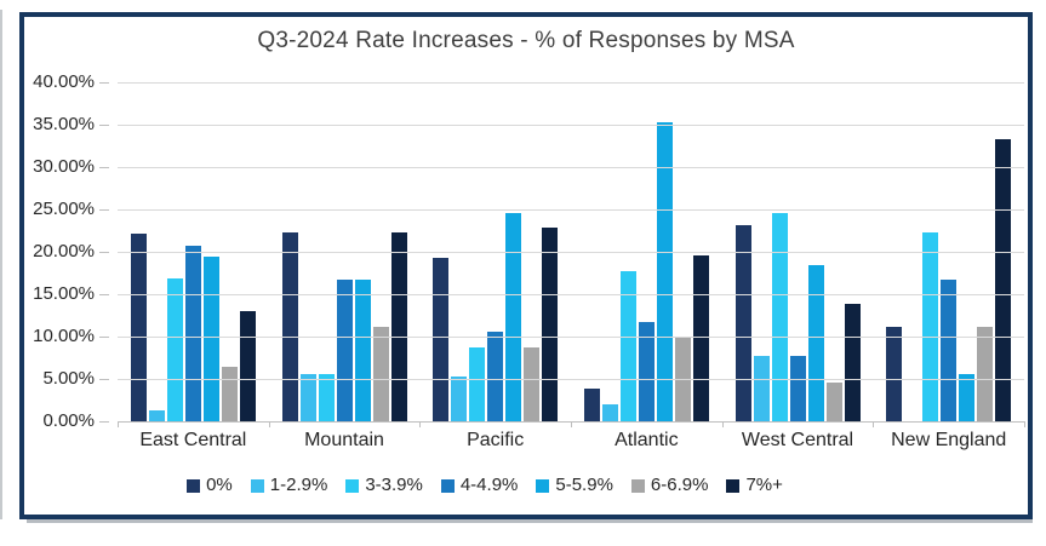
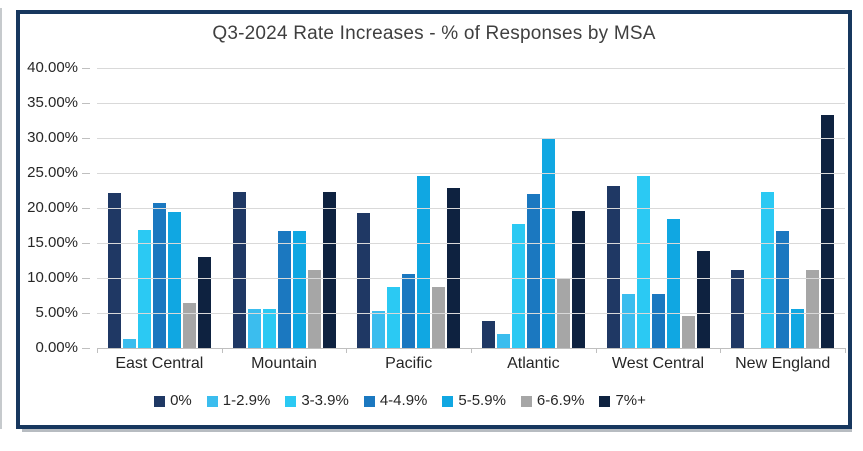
4-4.9%/Atlantic: 12% -> 22%
5-5.9%/Atlantic: 35% -> 30%
